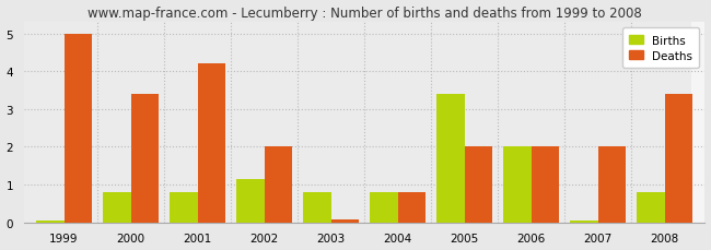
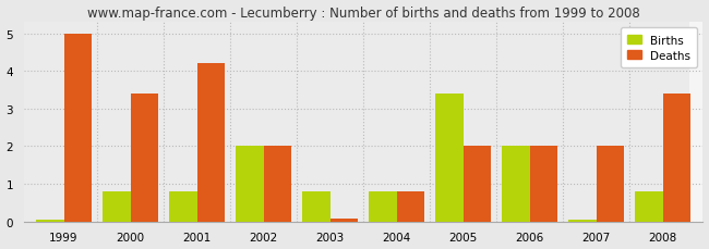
Births/2002: 1.15 -> 2.00
